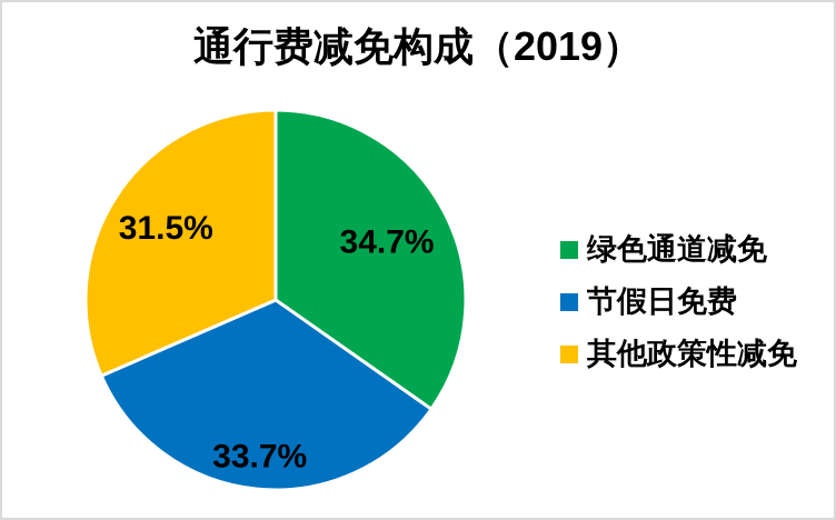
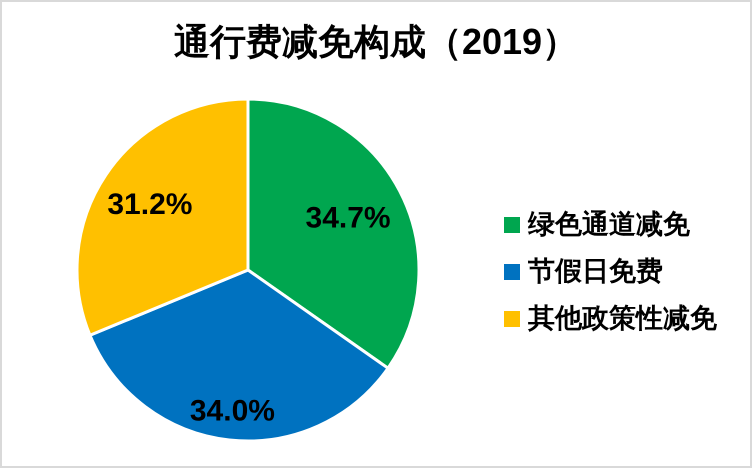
节假日免费: 33.7% -> 34.0%
其他政策性减免: 31.5% -> 31.2%
